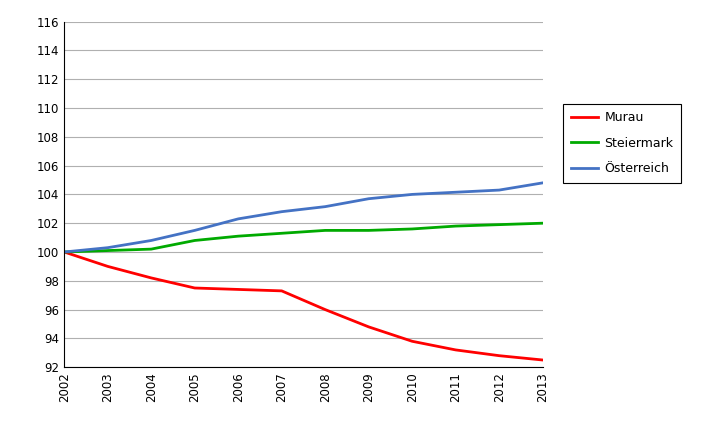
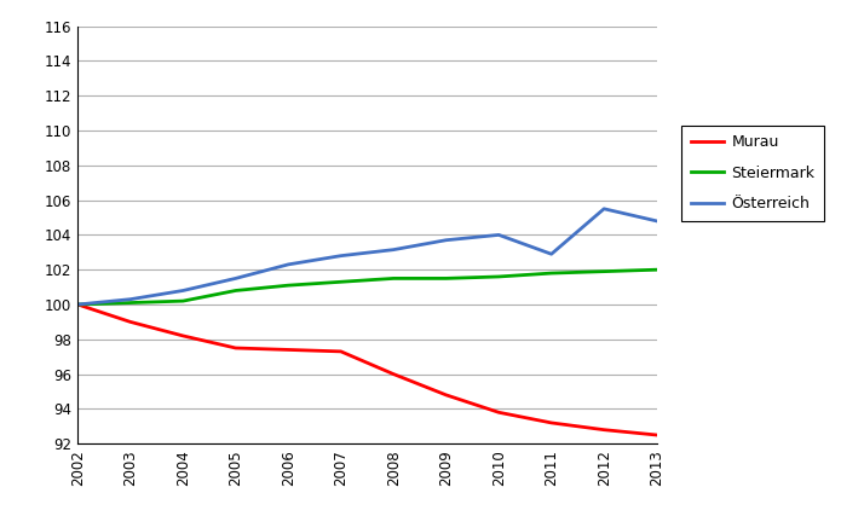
Österreich/2011: 104.2 -> 102.9
Österreich/2012: 104.3 -> 105.5
